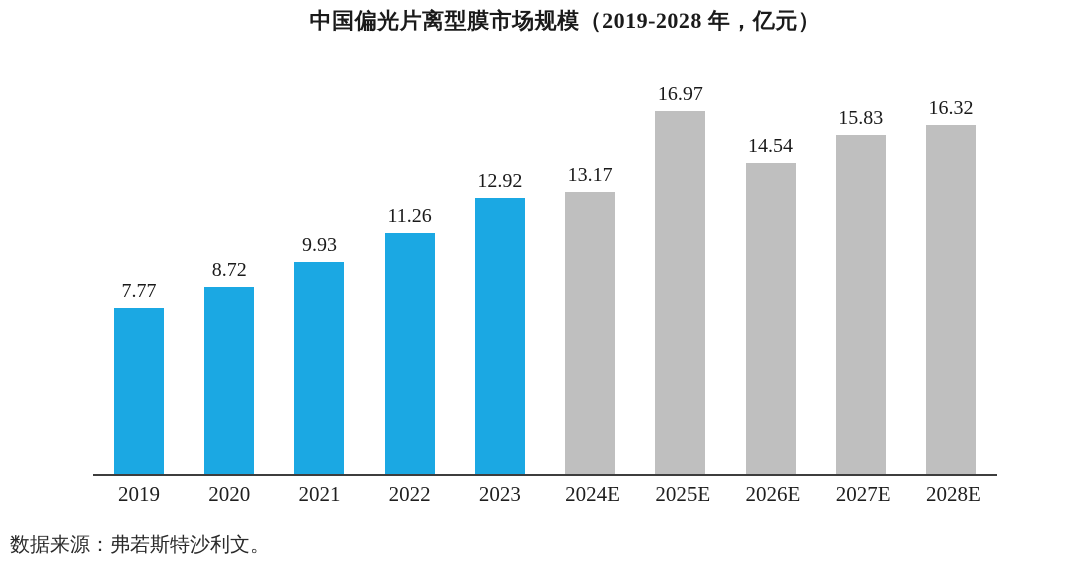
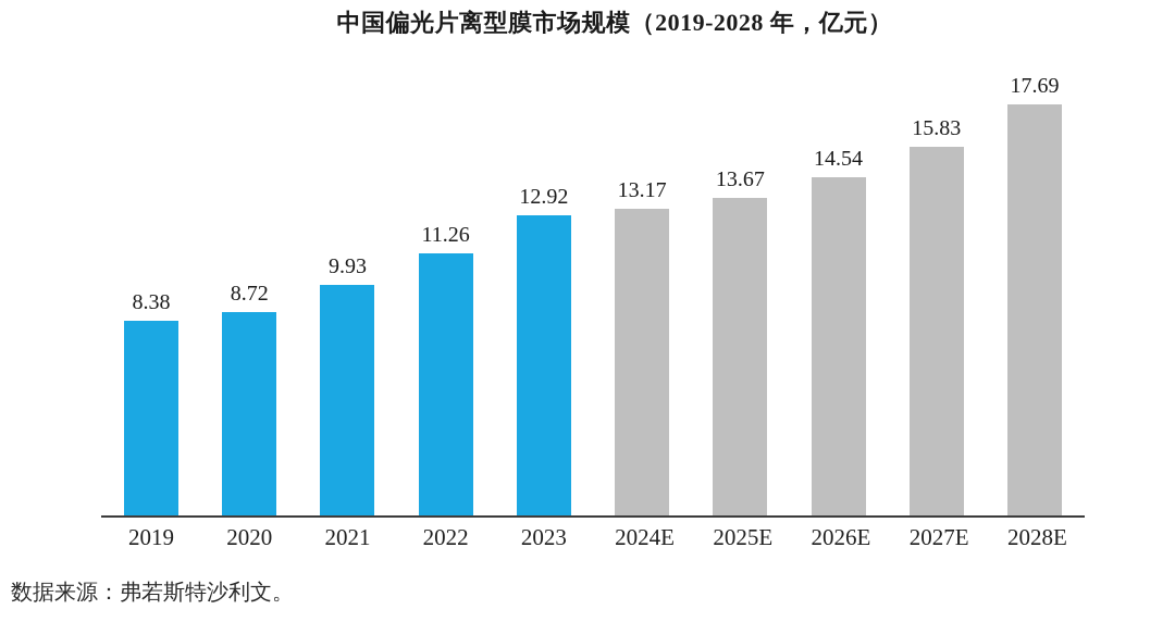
2019: 7.77 -> 8.38
2025E: 16.97 -> 13.67
2028E: 16.32 -> 17.69
